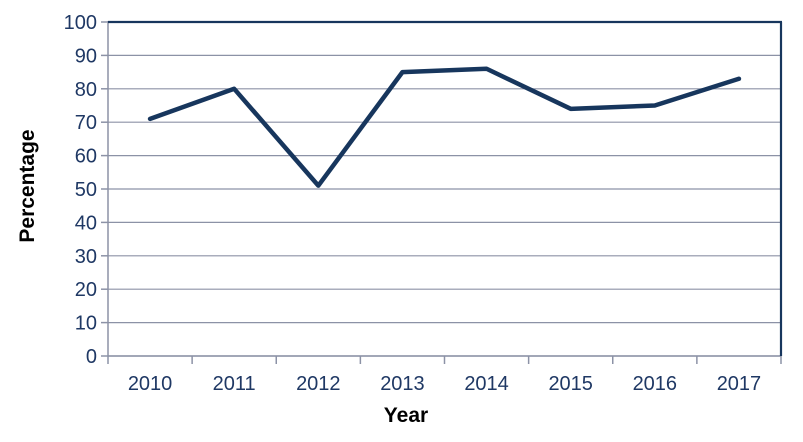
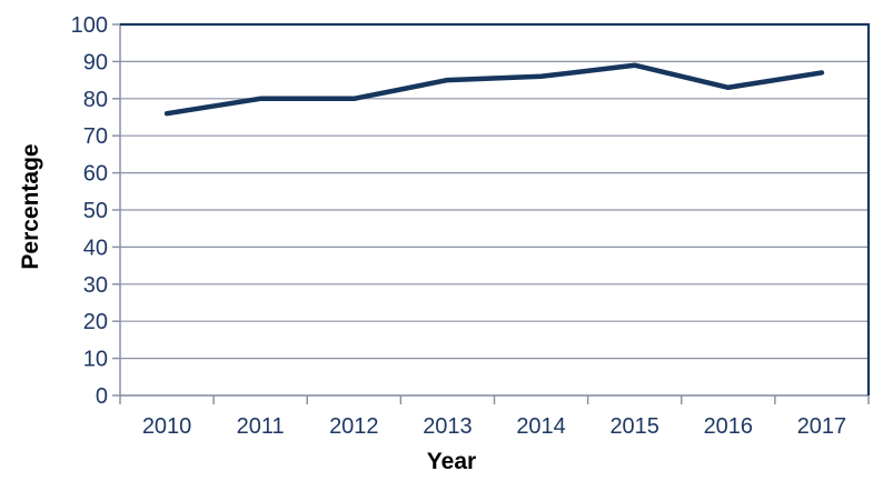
2010: 71 -> 76
2012: 51 -> 80
2015: 74 -> 89
2016: 75 -> 83
2017: 83 -> 87
